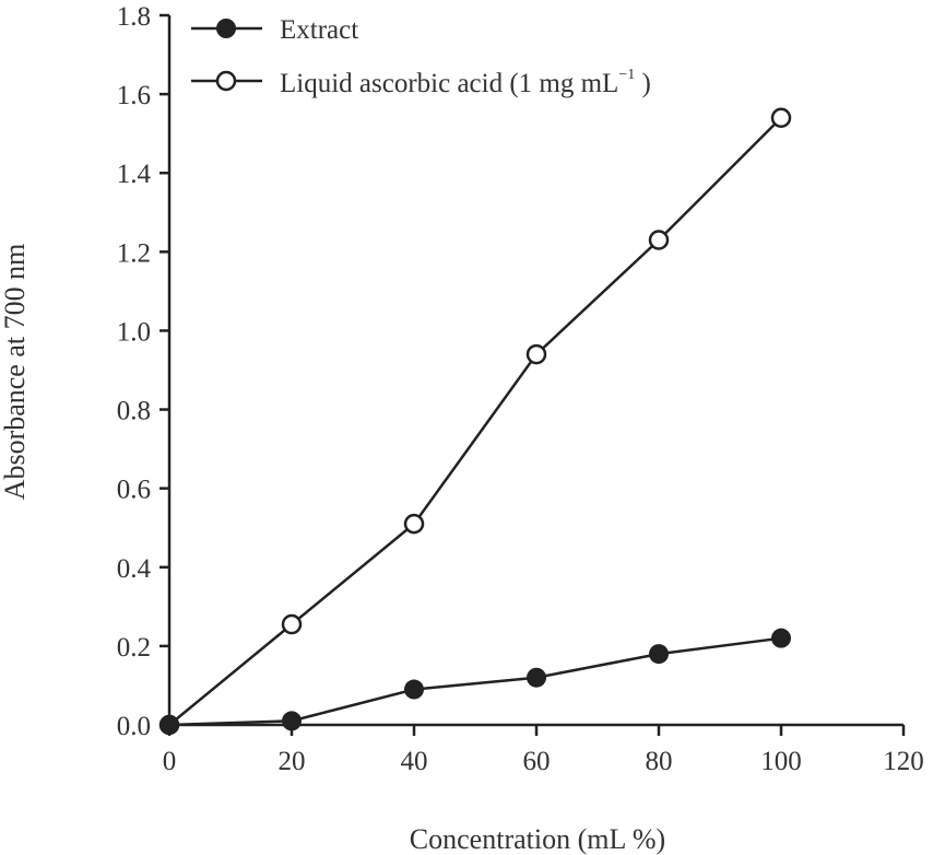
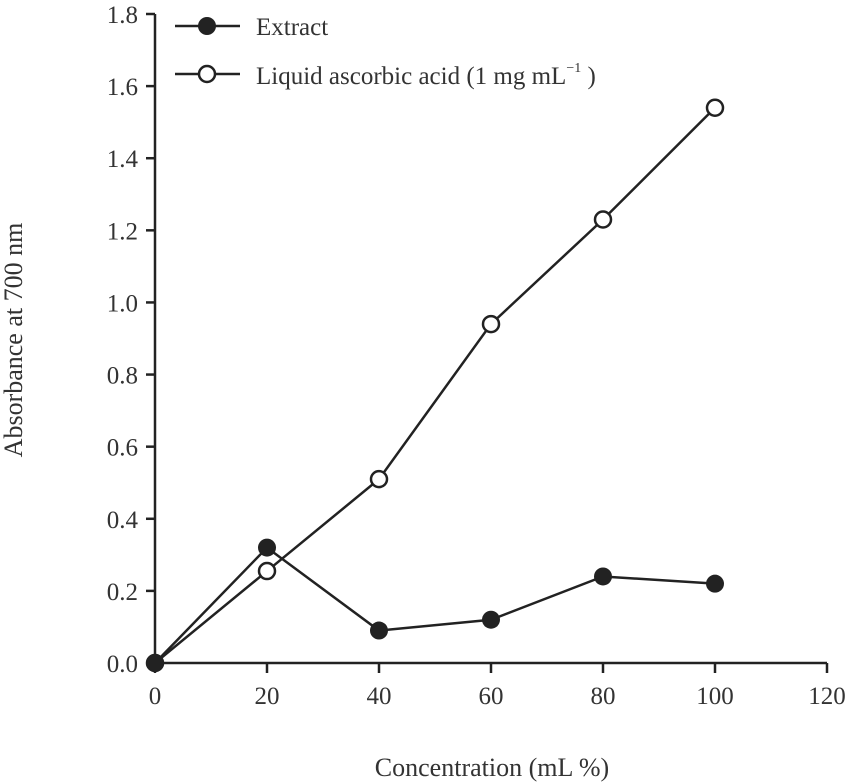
Extract/20: 0.01 -> 0.32
Extract/80: 0.18 -> 0.24
